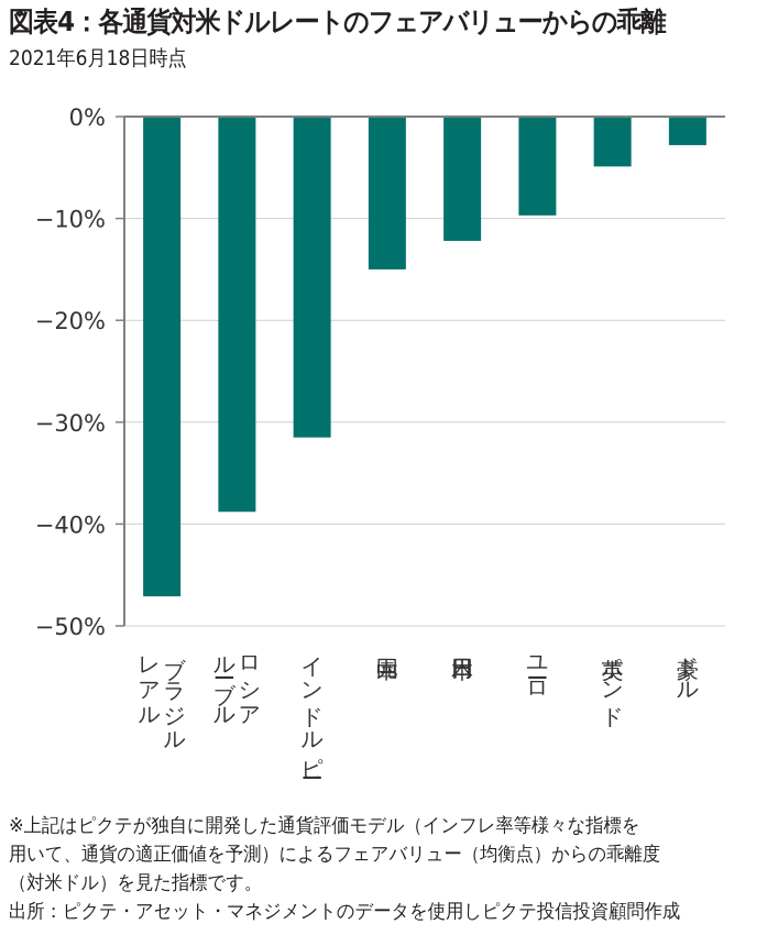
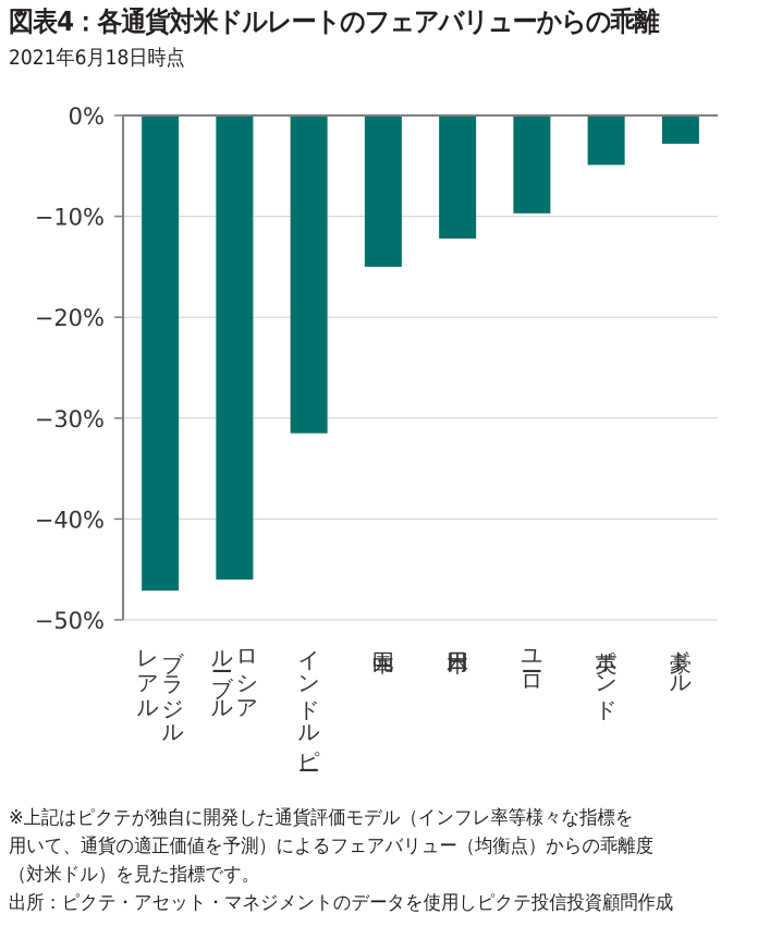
ロシアルーブル: -39% -> -46%
